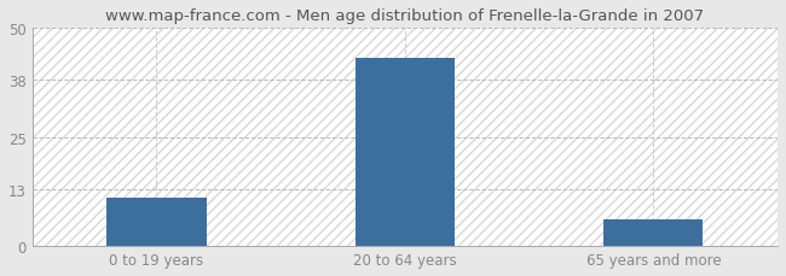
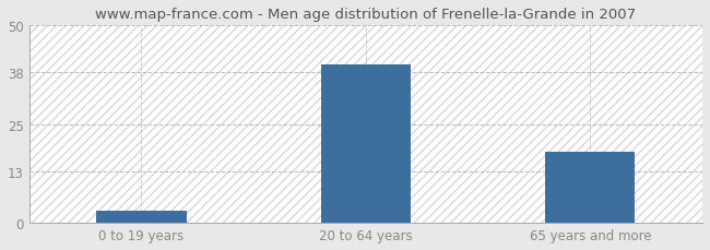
0 to 19 years: 11 -> 3
20 to 64 years: 43 -> 40
65 years and more: 6 -> 18
